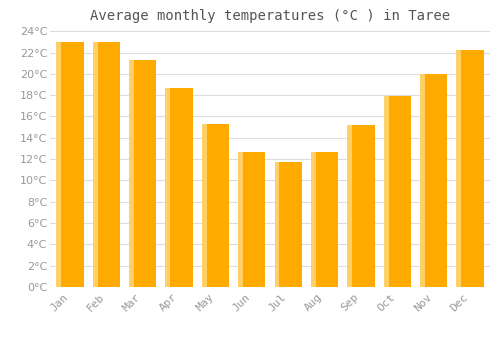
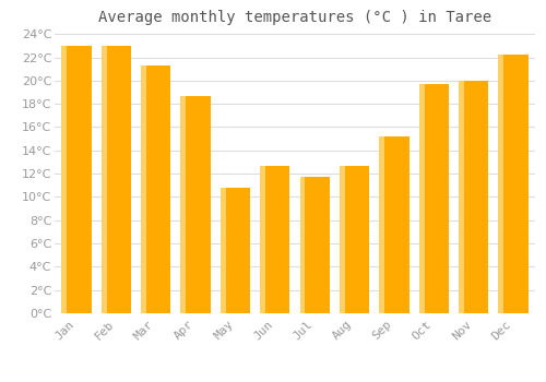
May: 15.3°C -> 10.8°C
Oct: 17.9°C -> 19.7°C
